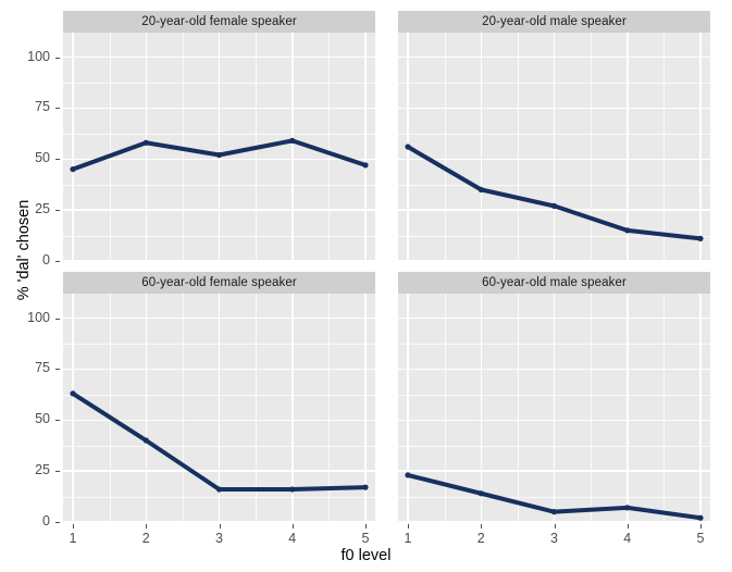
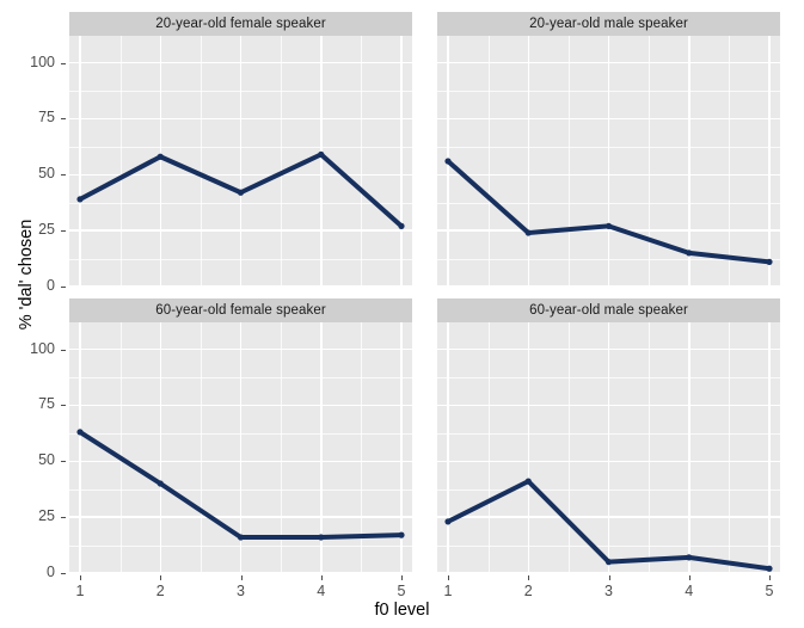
20-year-old female speaker/1: 45 -> 39
20-year-old male speaker/2: 35 -> 24
60-year-old male speaker/2: 14 -> 41
20-year-old female speaker/3: 52 -> 42
20-year-old female speaker/5: 47 -> 27
